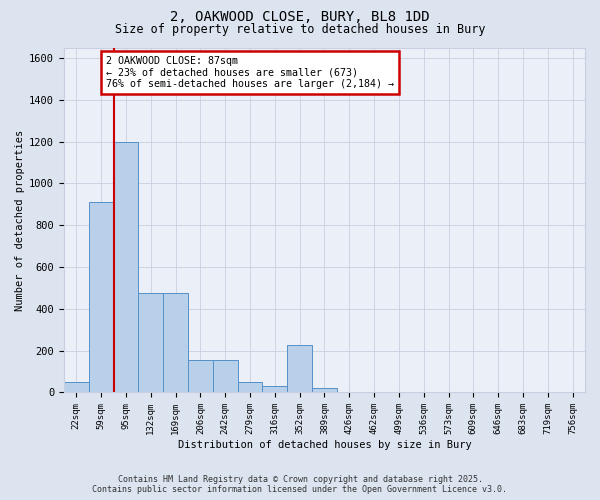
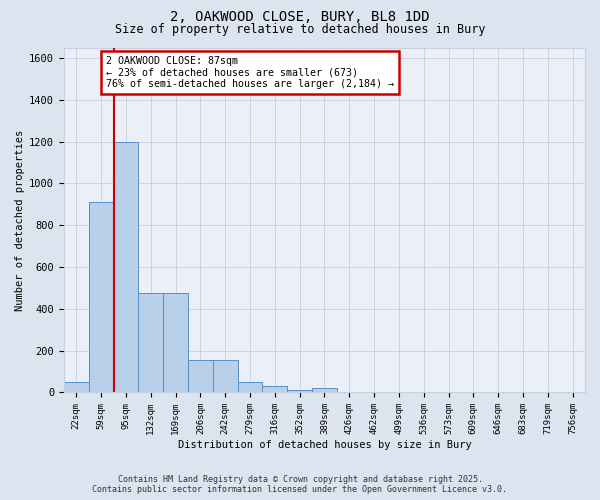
352sqm: 225 -> 12
